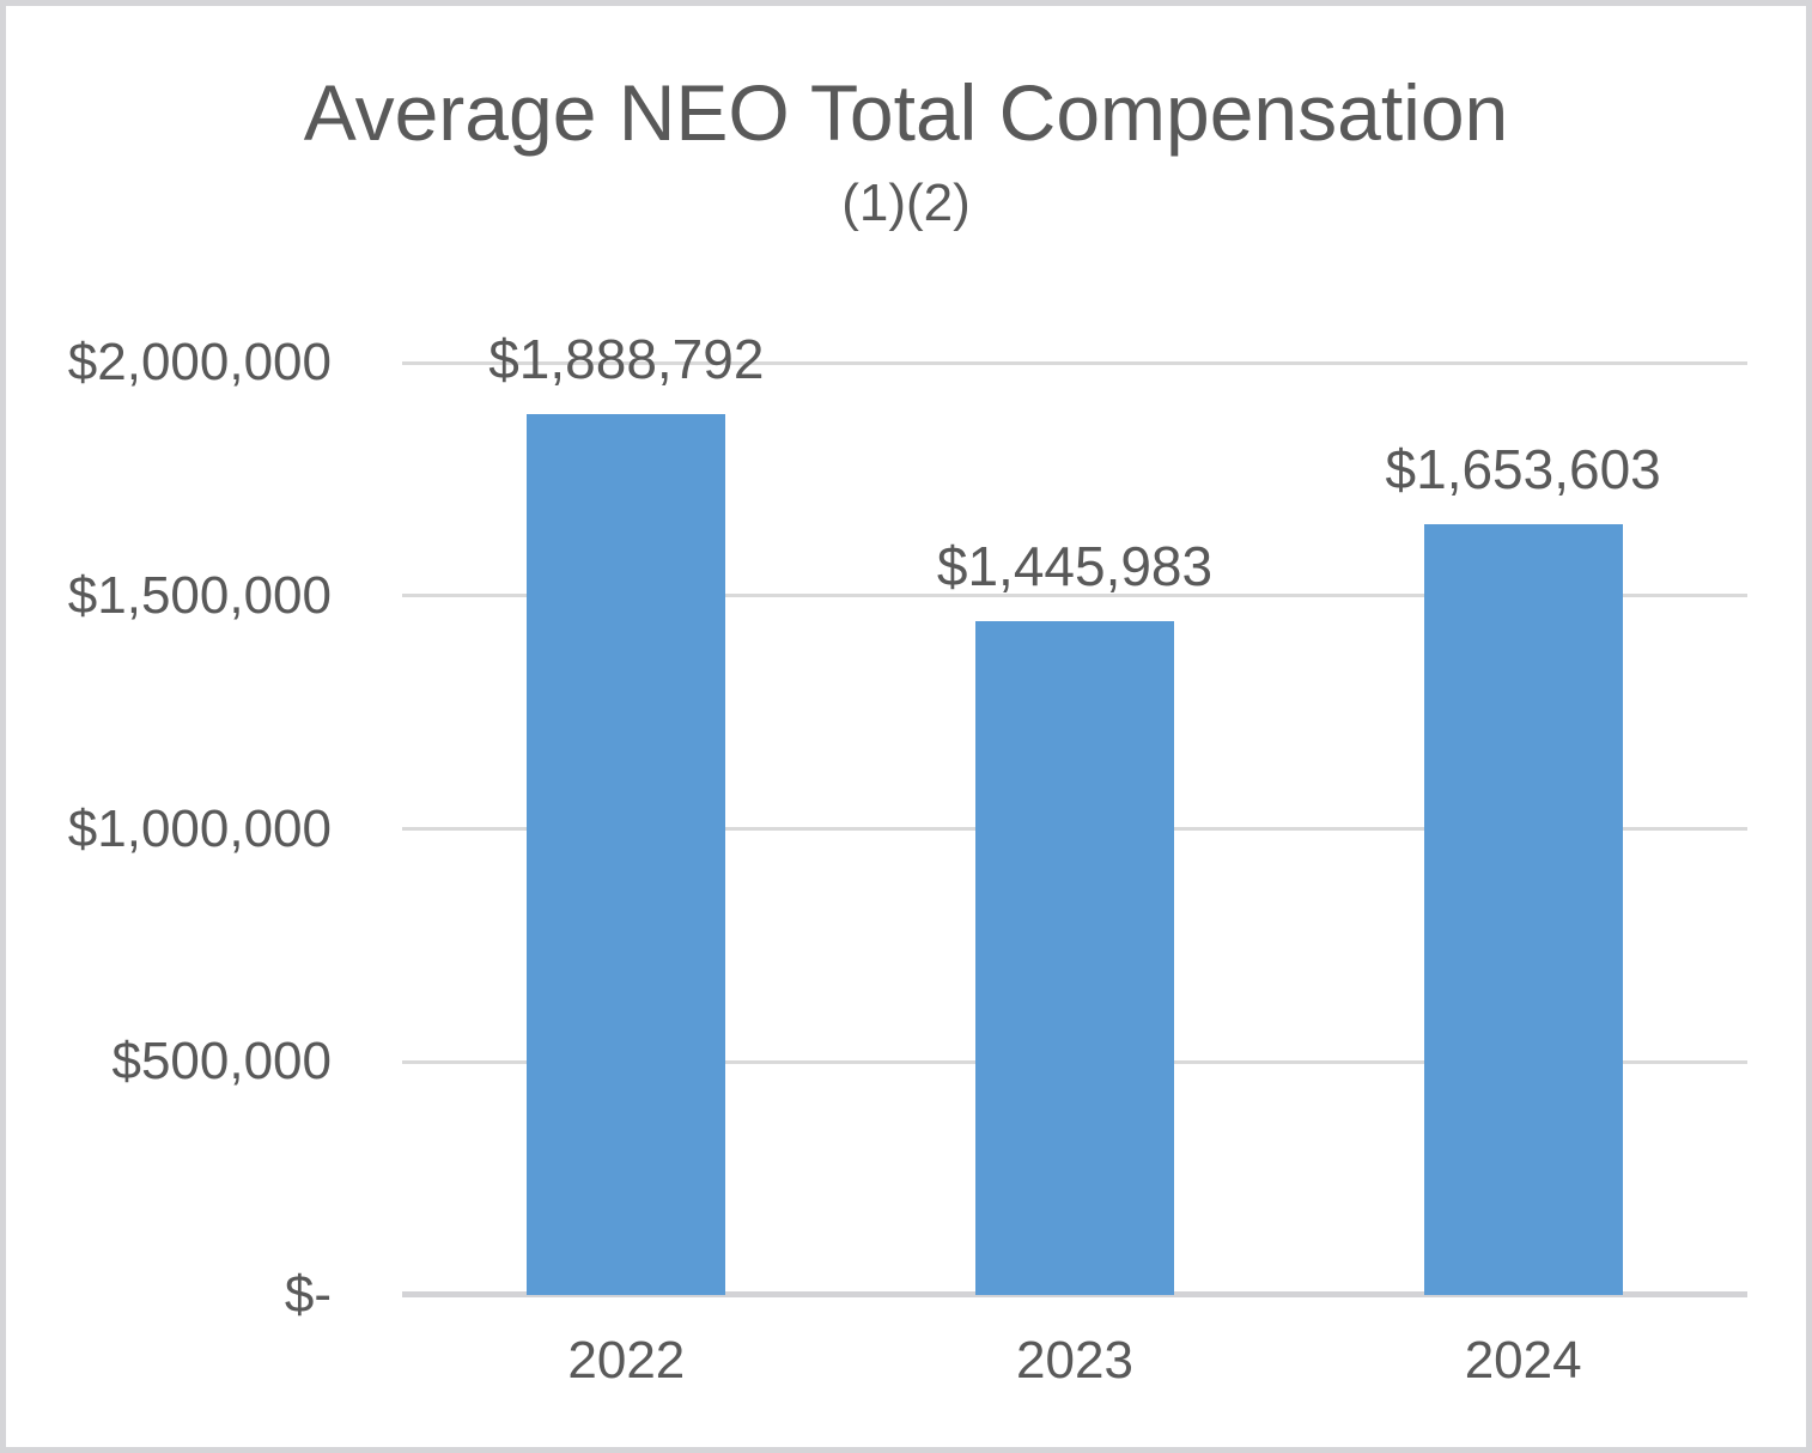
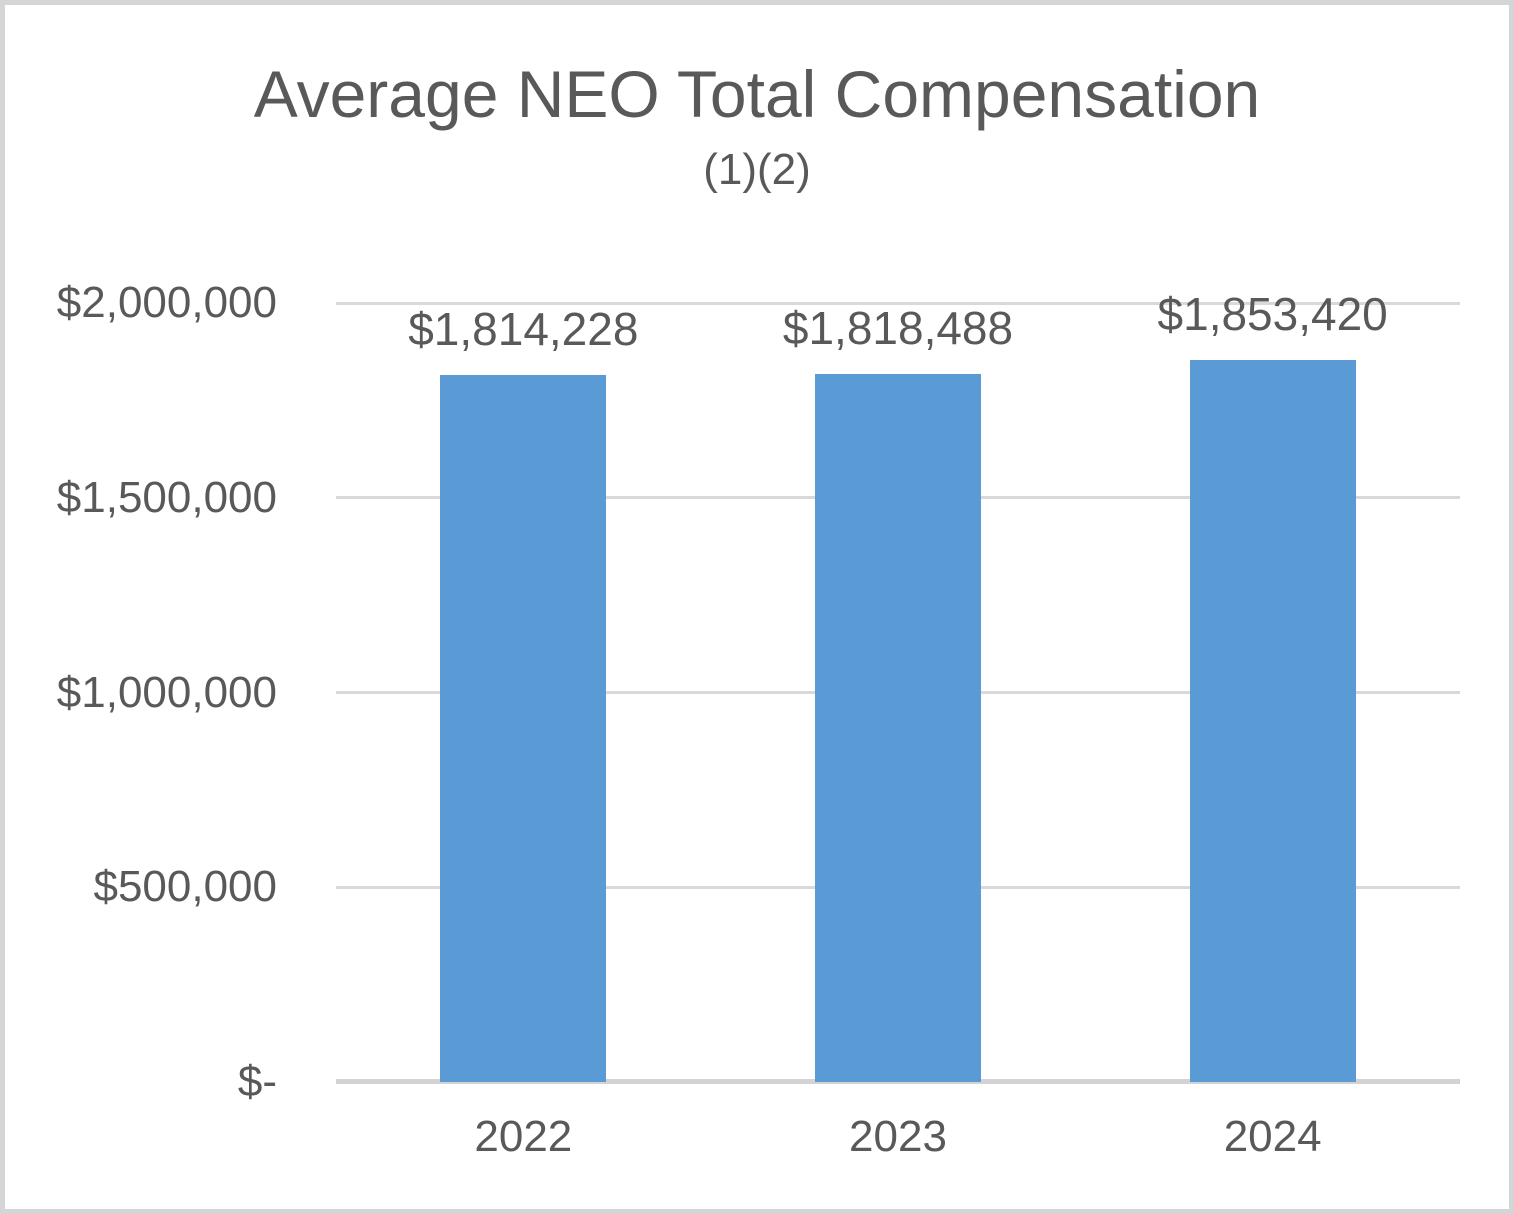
2022: $1,888,792 -> $1,814,228
2023: $1,445,983 -> $1,818,488
2024: $1,653,603 -> $1,853,420
